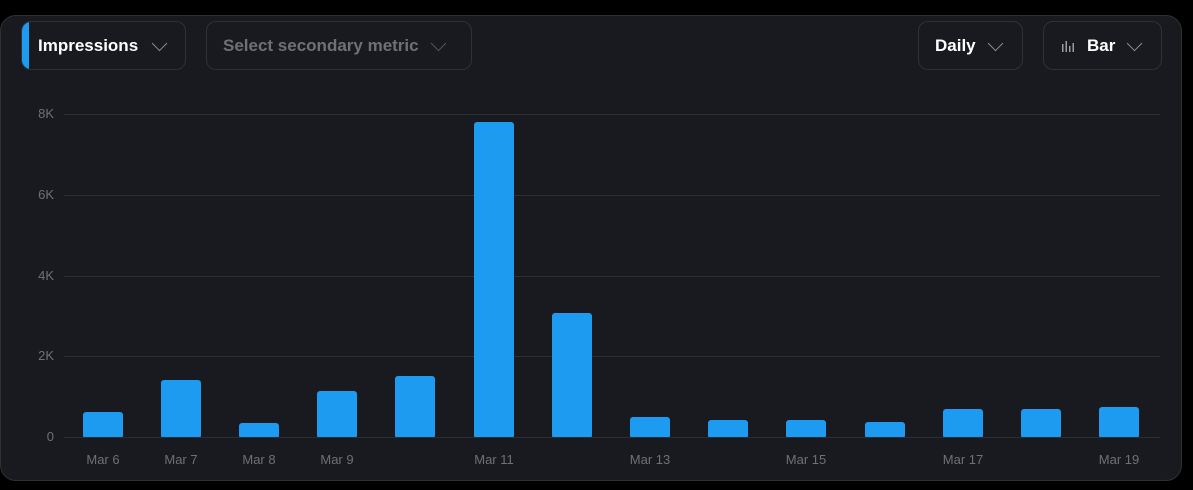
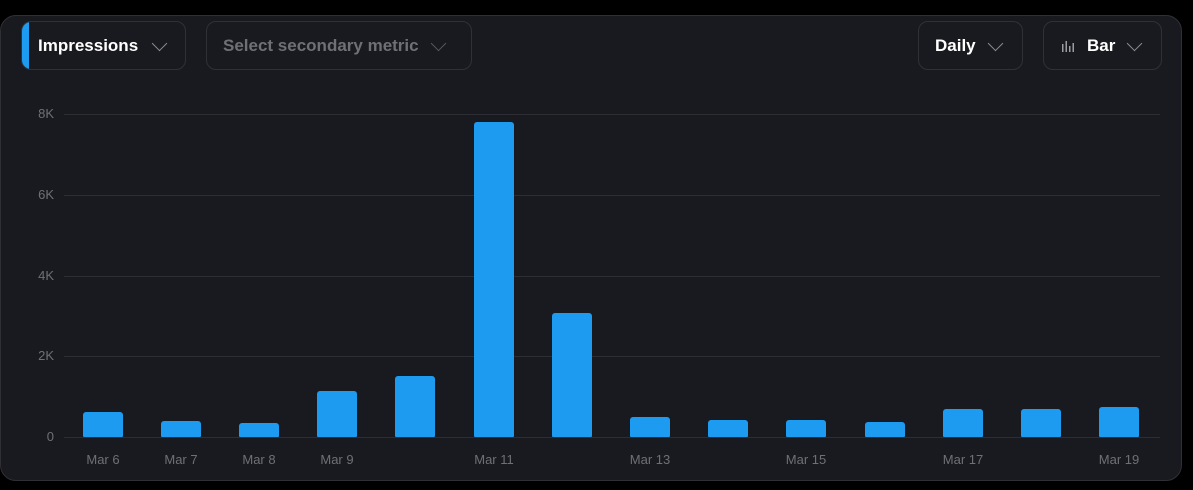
Mar 7: 1.4K -> 0.4K
